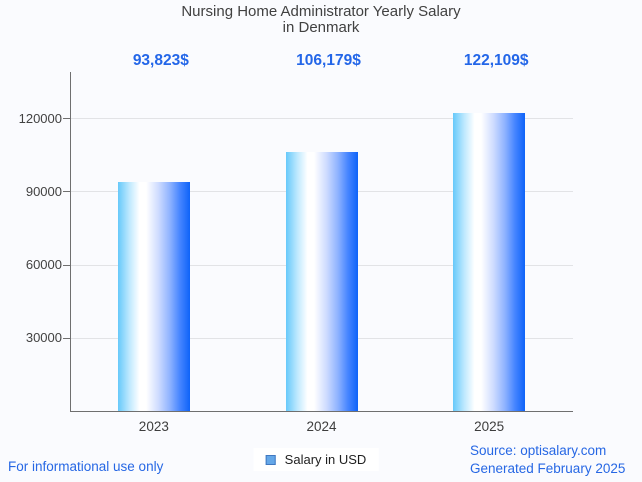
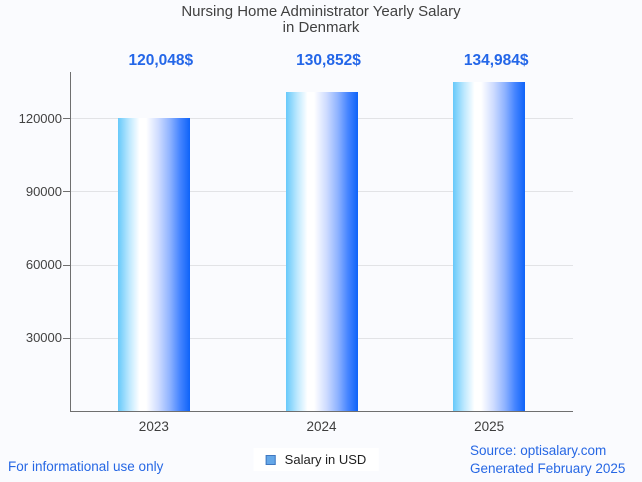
2023: 93,823 -> 120,048
2024: 106,179 -> 130,852
2025: 122,109 -> 134,984
